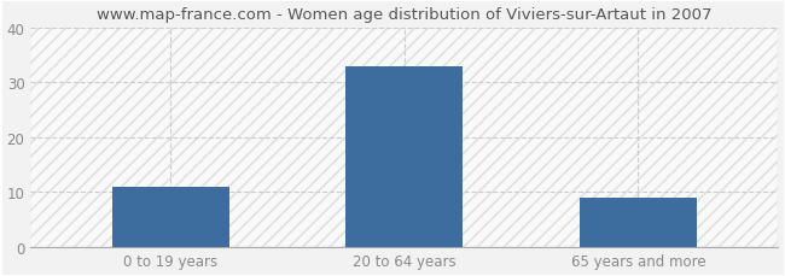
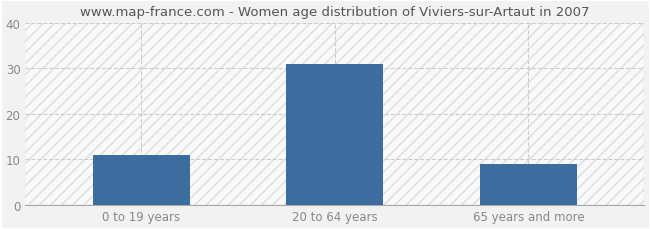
20 to 64 years: 33 -> 31
